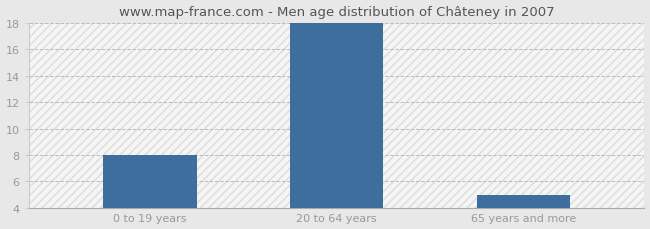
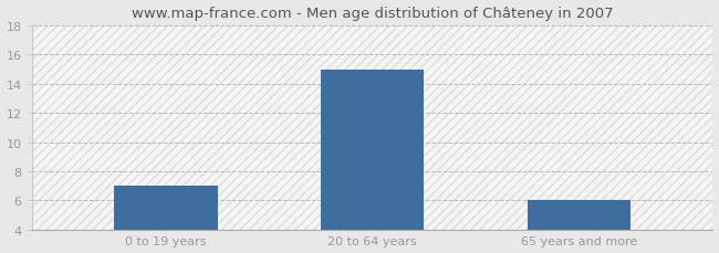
0 to 19 years: 8 -> 7
20 to 64 years: 18 -> 15
65 years and more: 5 -> 6
